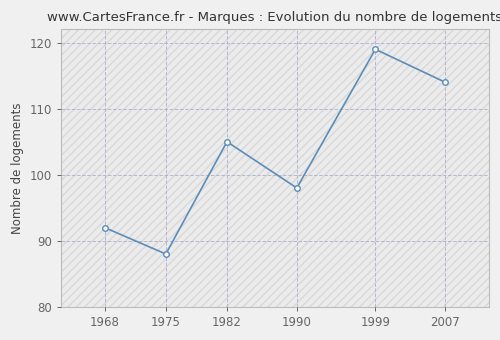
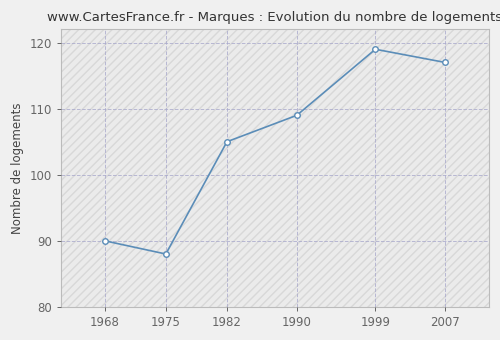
1968: 92 -> 90
1990: 98 -> 109
2007: 114 -> 117
